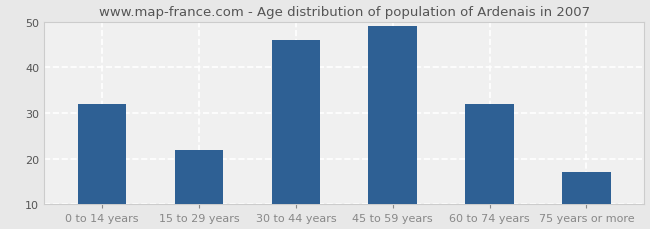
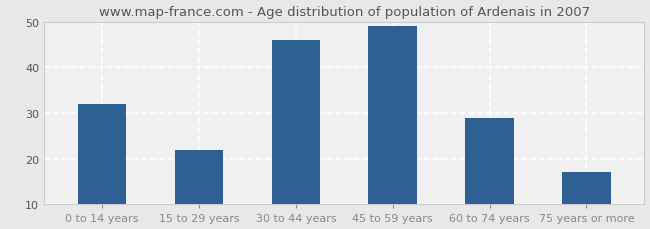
60 to 74 years: 32 -> 29
